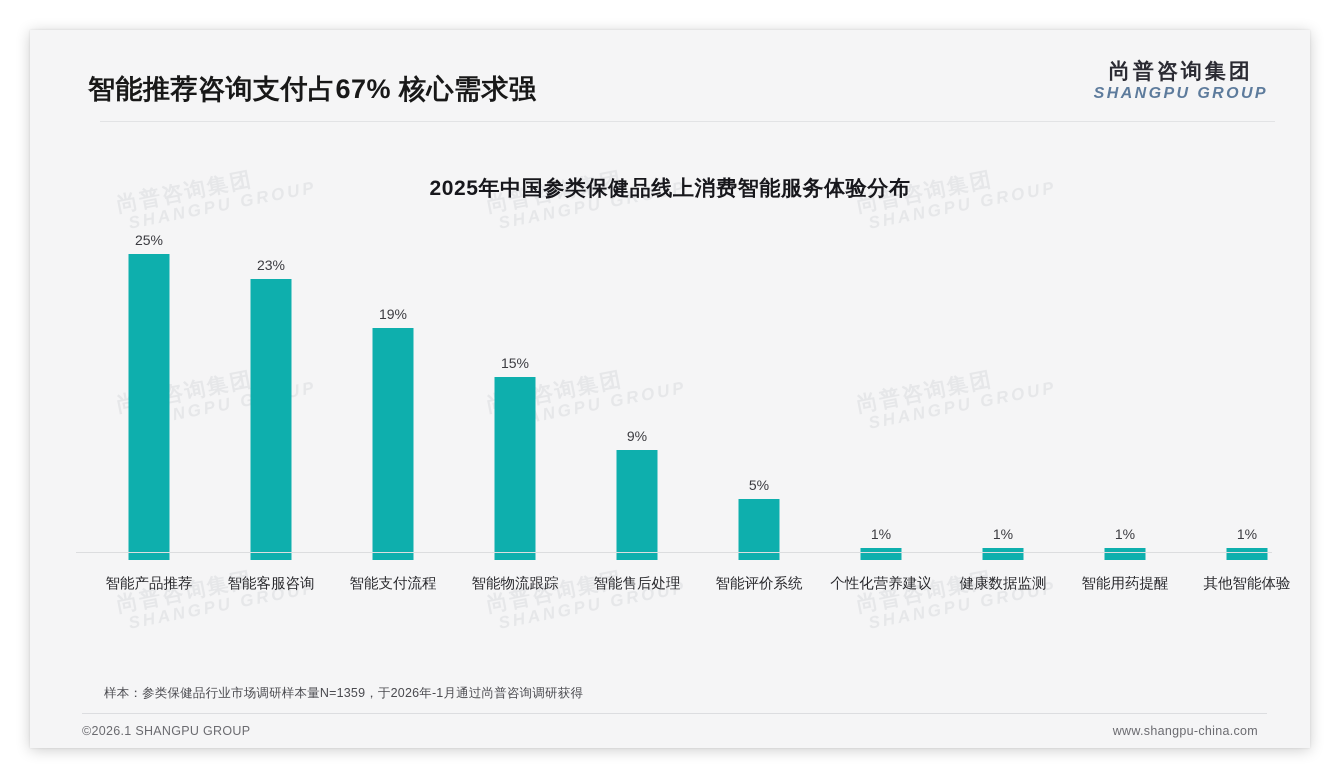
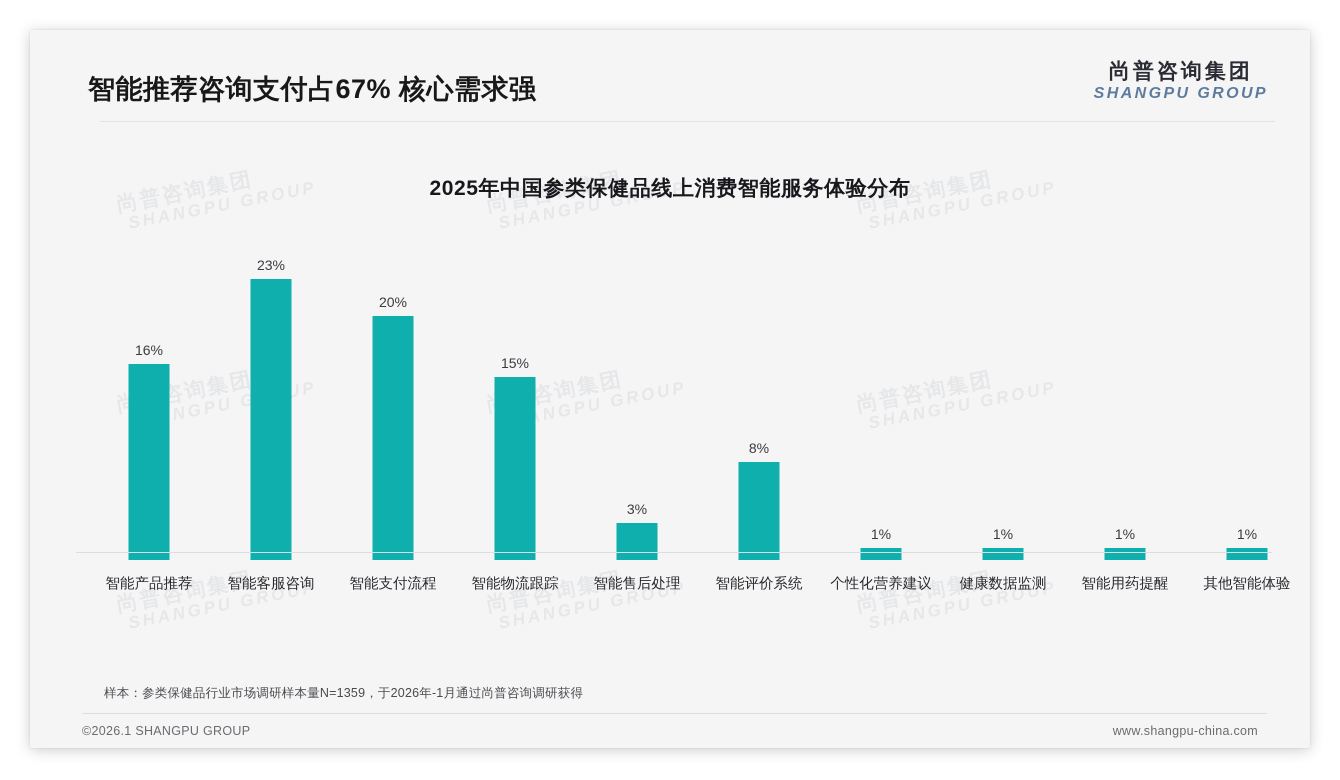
智能产品推荐: 25% -> 16%
智能支付流程: 19% -> 20%
智能售后处理: 9% -> 3%
智能评价系统: 5% -> 8%
